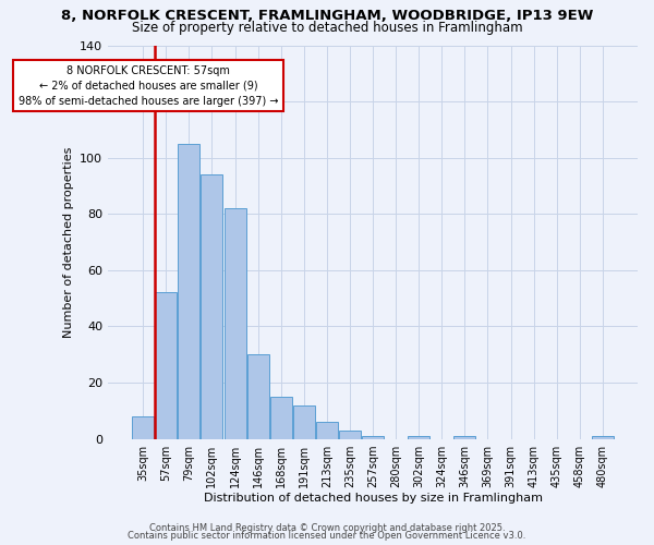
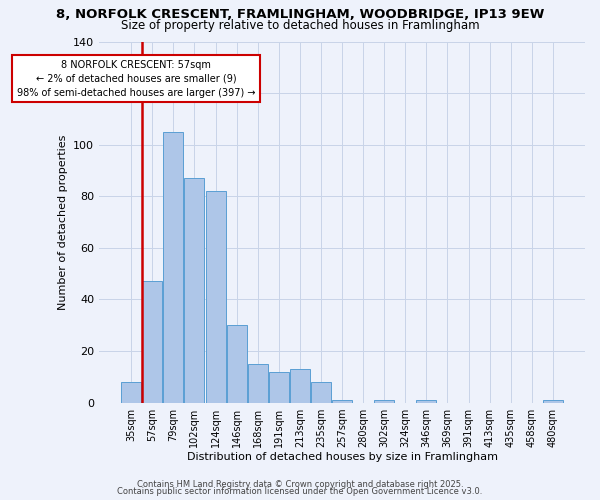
57sqm: 52 -> 47
102sqm: 94 -> 87
213sqm: 6 -> 13
235sqm: 3 -> 8
